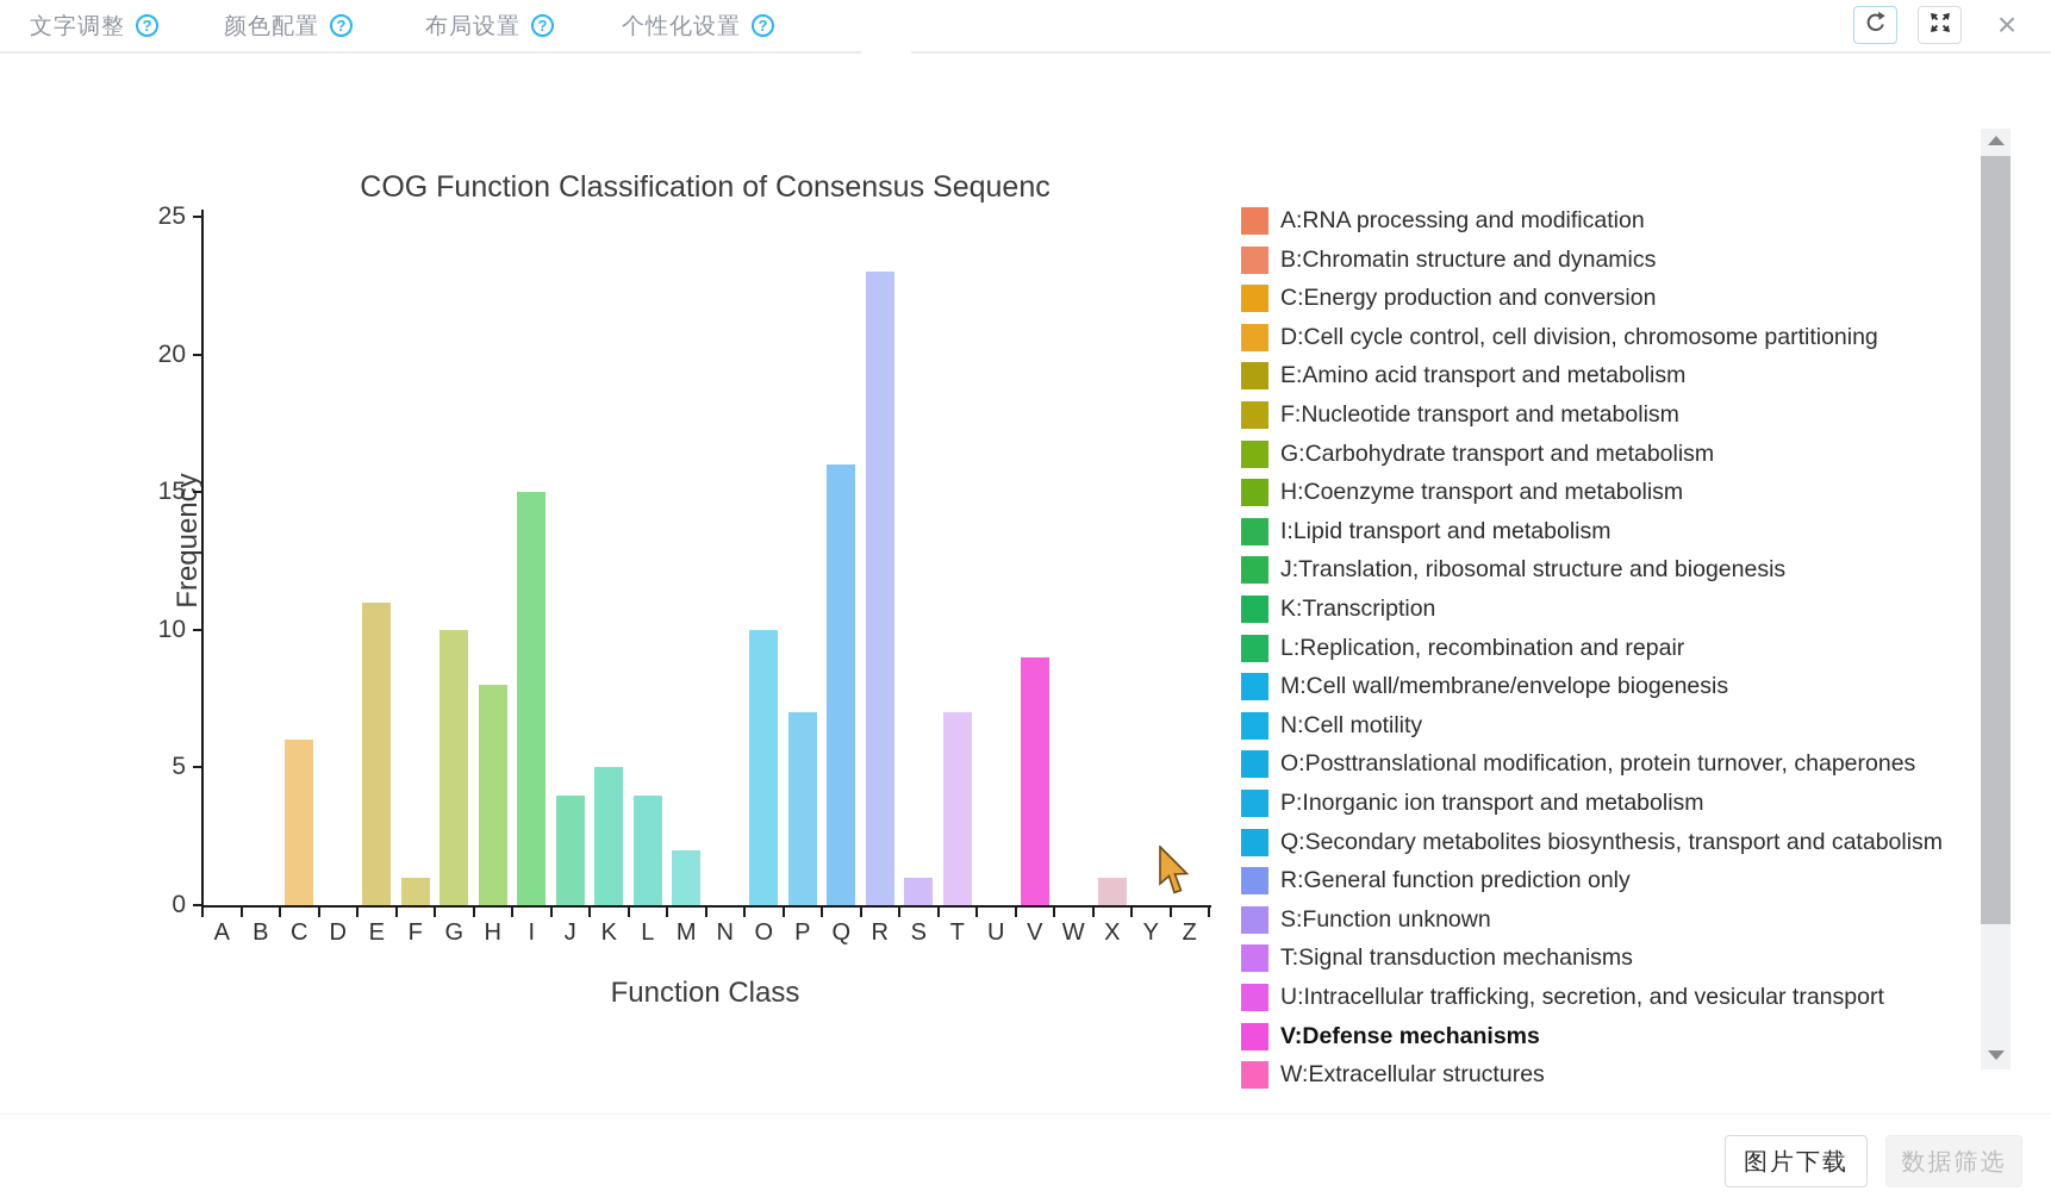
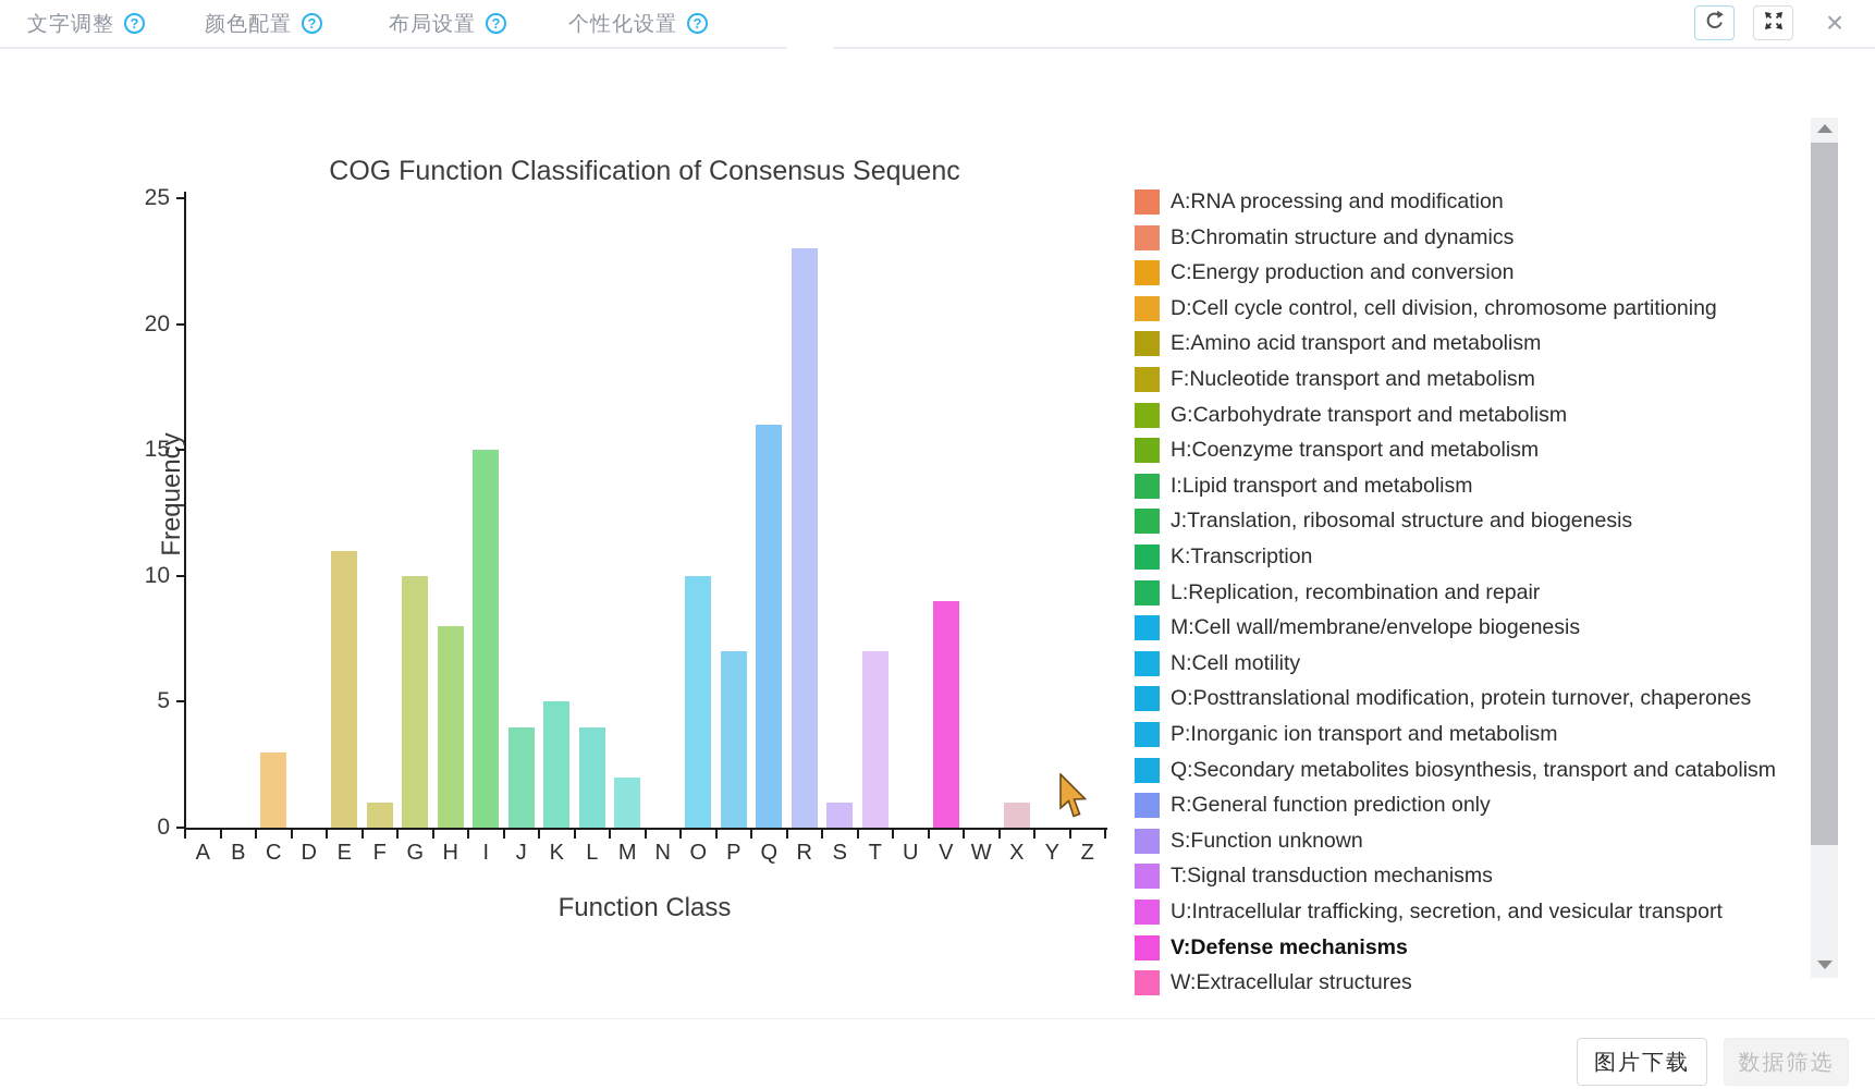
C: 6 -> 3
